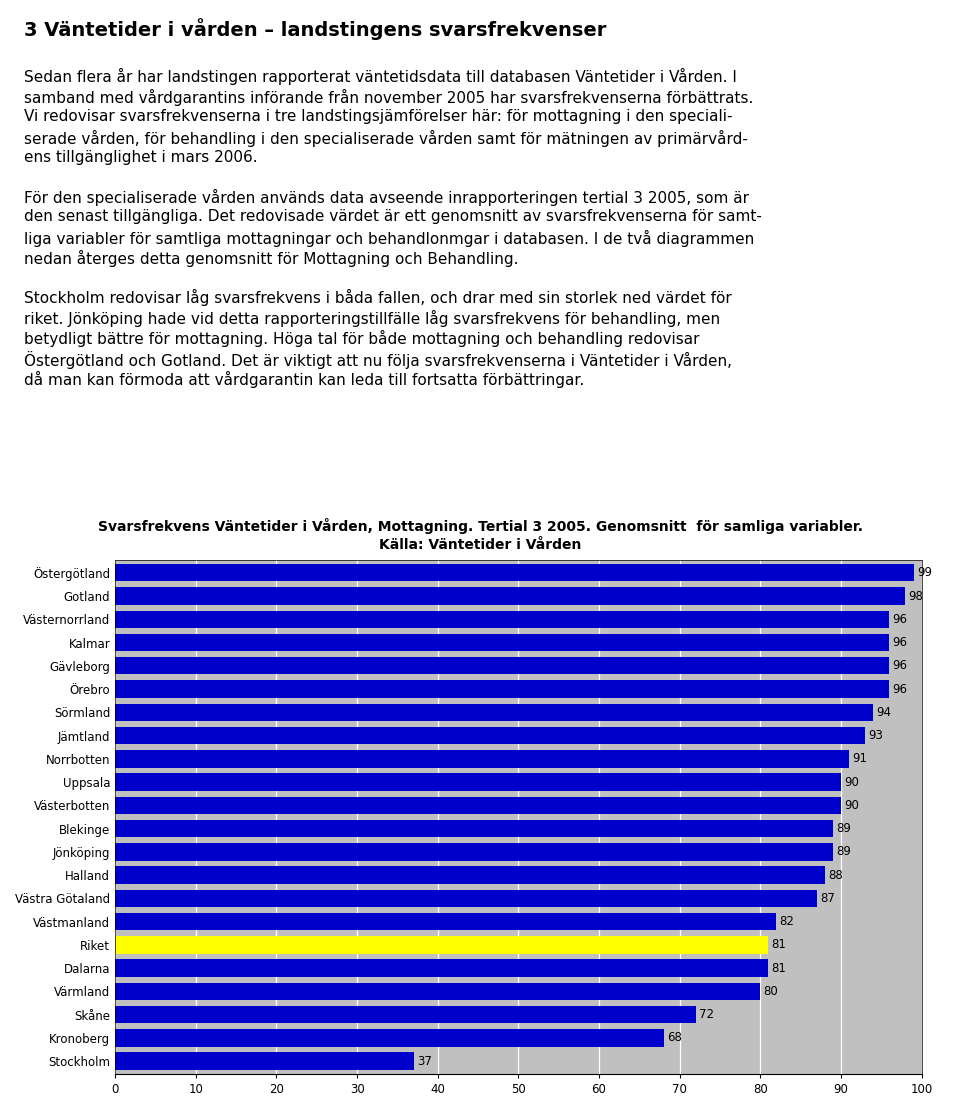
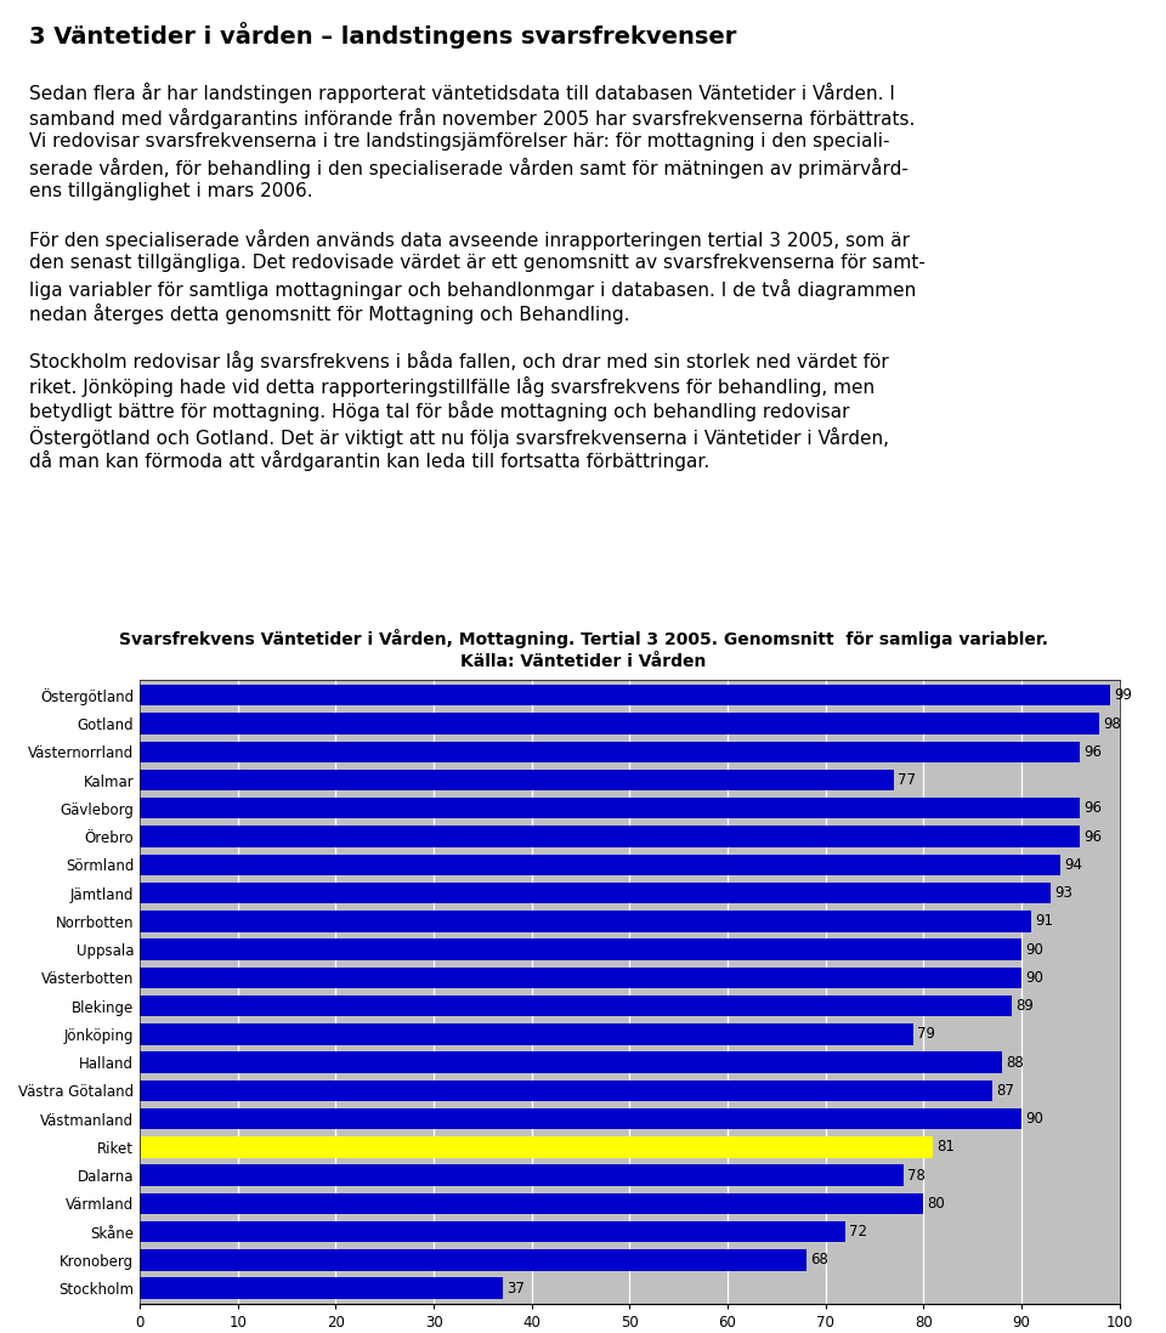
Kalmar: 96 -> 77
Jönköping: 89 -> 79
Västmanland: 82 -> 90
Dalarna: 81 -> 78
